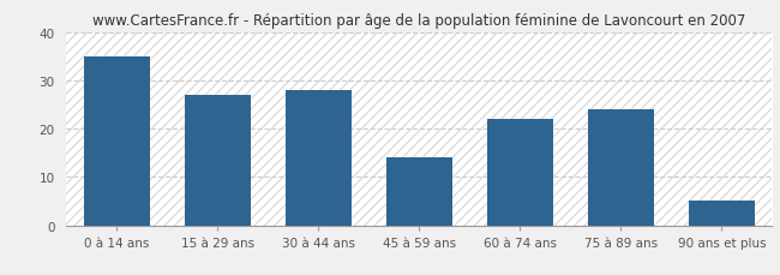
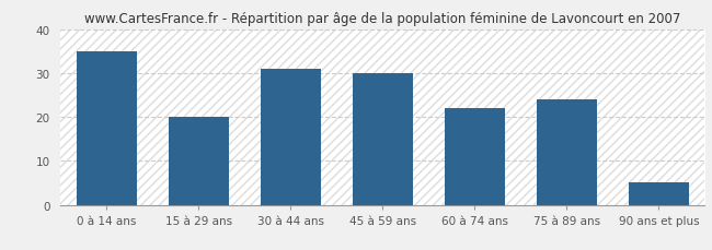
15 à 29 ans: 27 -> 20
30 à 44 ans: 28 -> 31
45 à 59 ans: 14 -> 30
